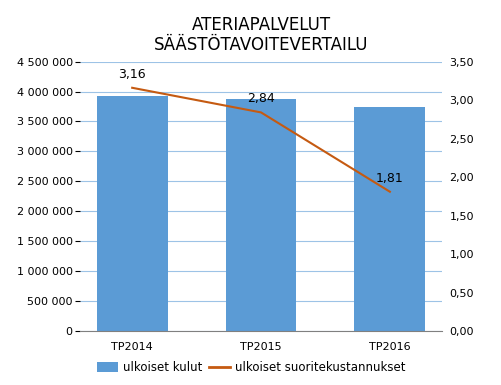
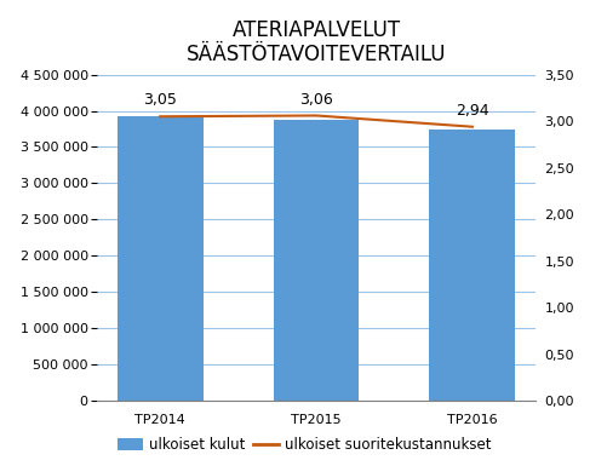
ulkoiset suoritekustannukset/TP2014: 3,16 -> 3,05
ulkoiset suoritekustannukset/TP2015: 2,84 -> 3,06
ulkoiset suoritekustannukset/TP2016: 1,81 -> 2,94
